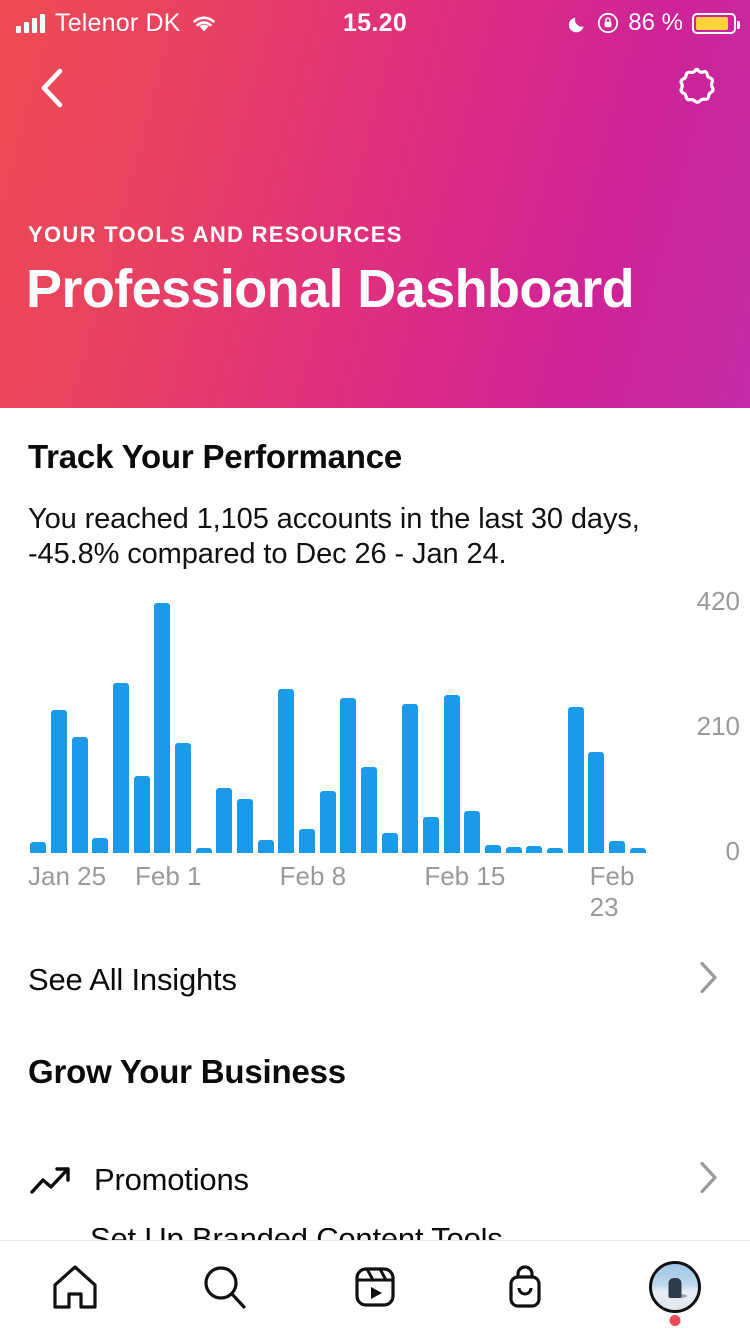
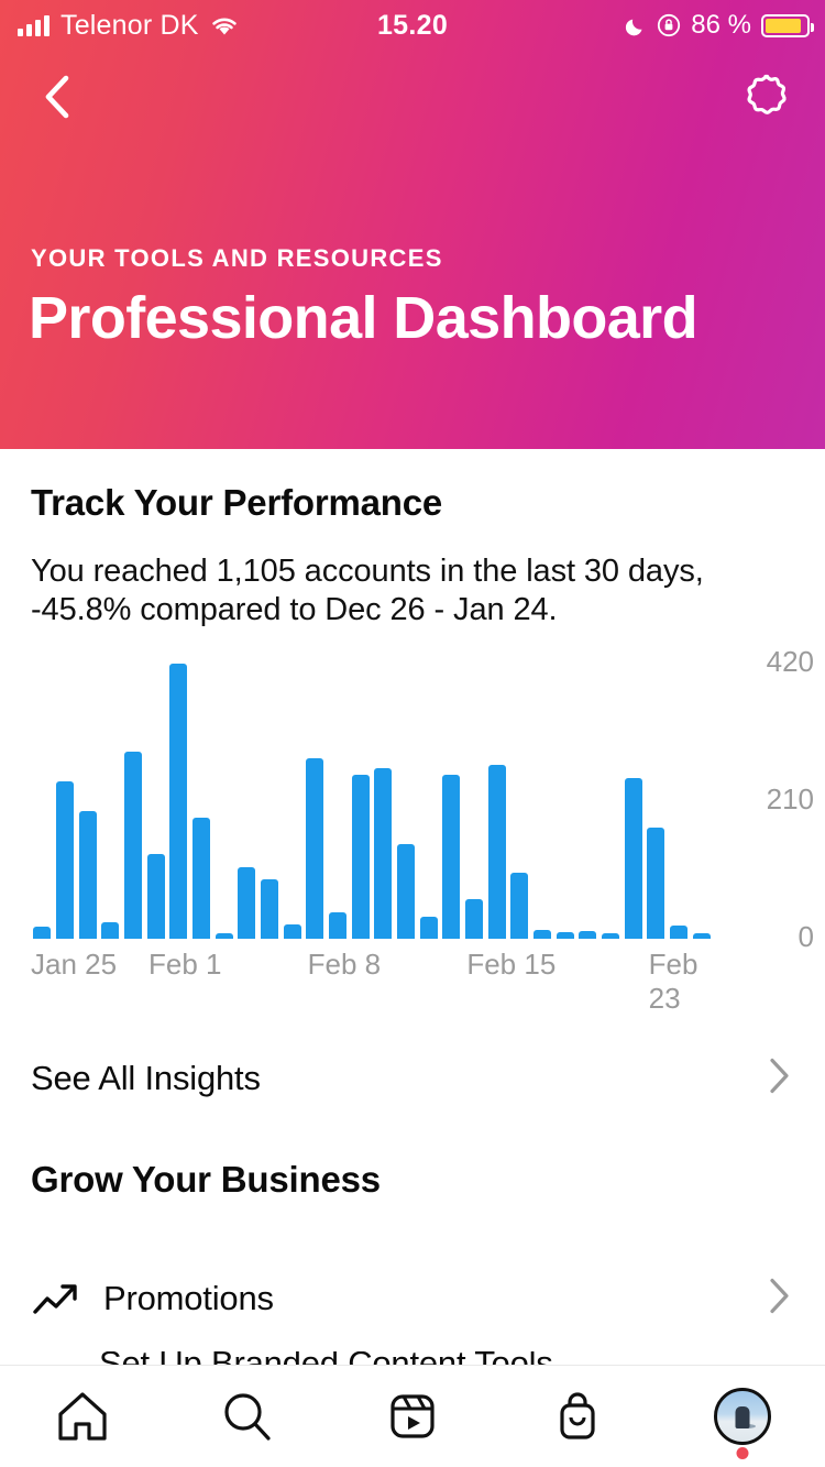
Feb 8: 100 -> 250
Feb 15: 70 -> 100
